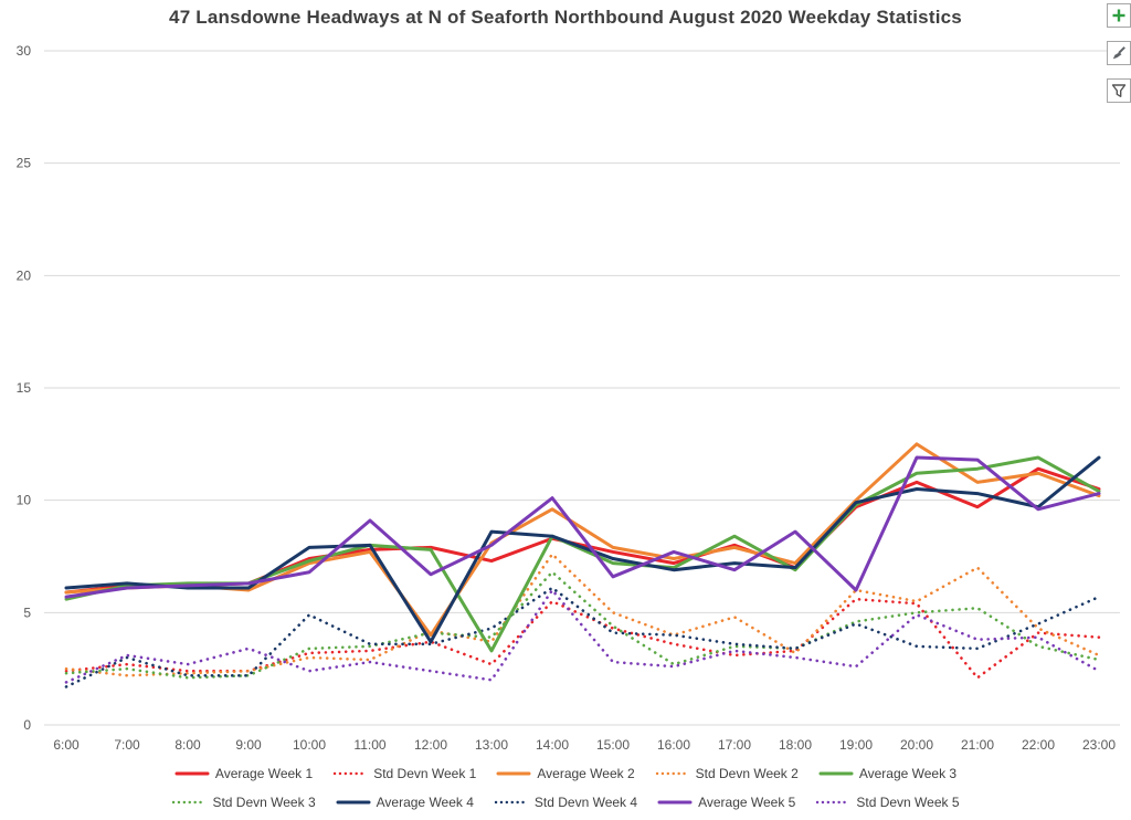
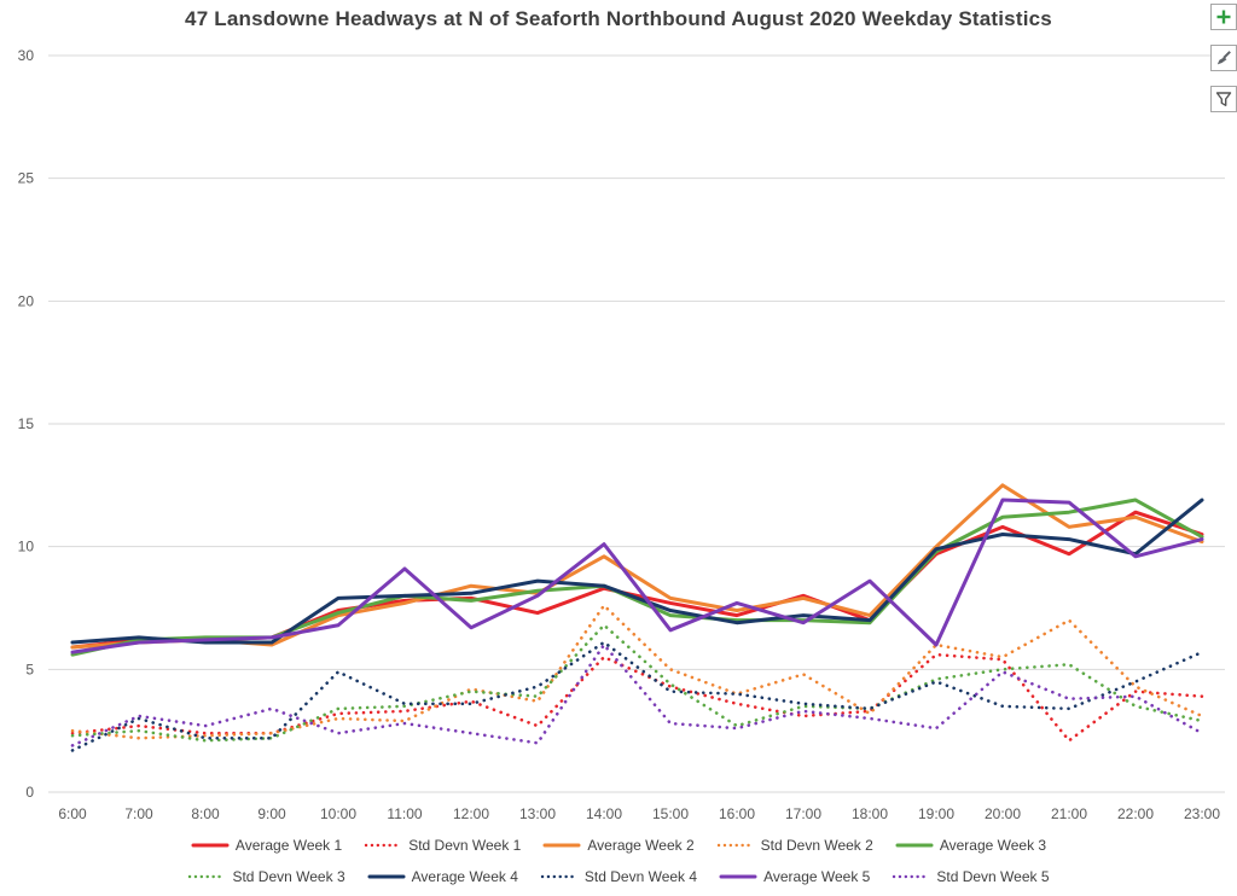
Average Week 2/12:00: 4.0 -> 8.4
Average Week 4/12:00: 3.7 -> 8.1
Average Week 3/13:00: 3.3 -> 8.2
Average Week 3/17:00: 8.4 -> 7.0
